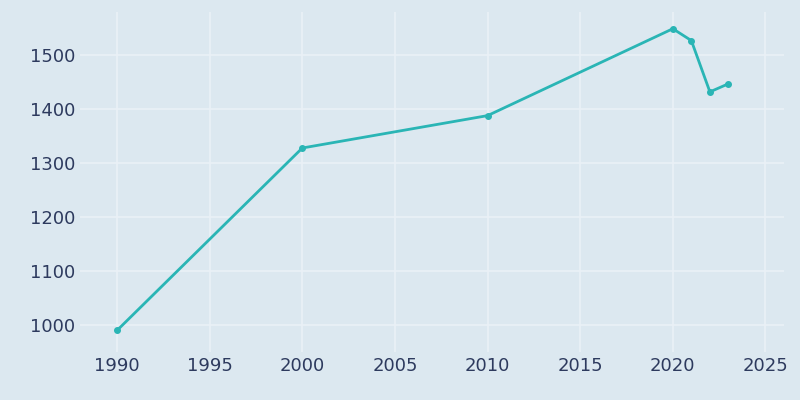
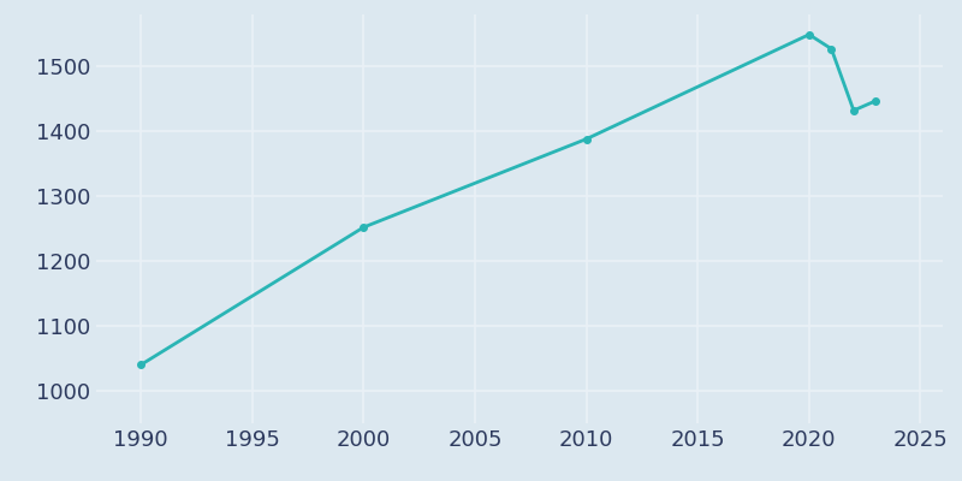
1990: 990 -> 1040
2000: 1328 -> 1252
